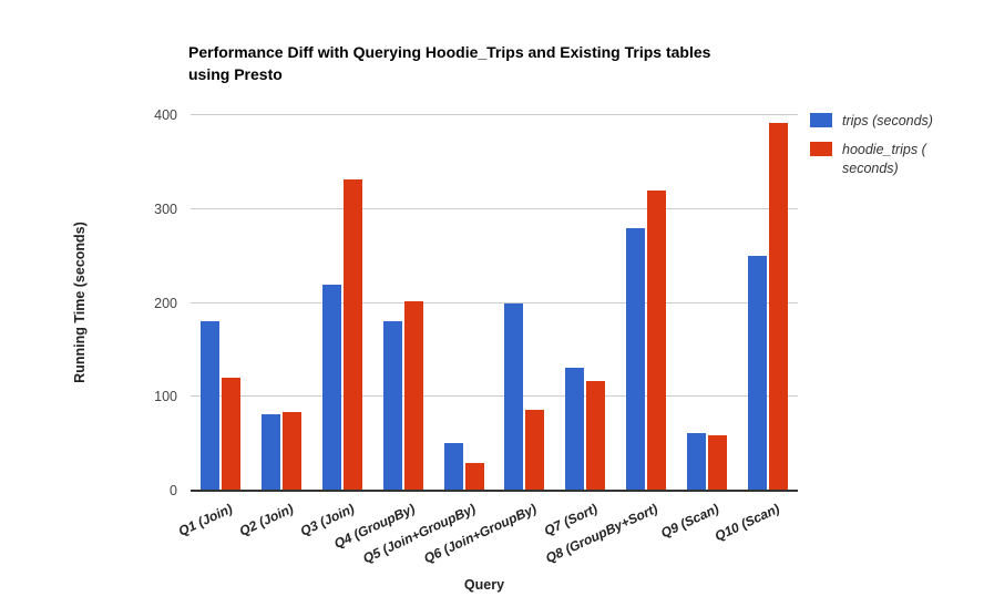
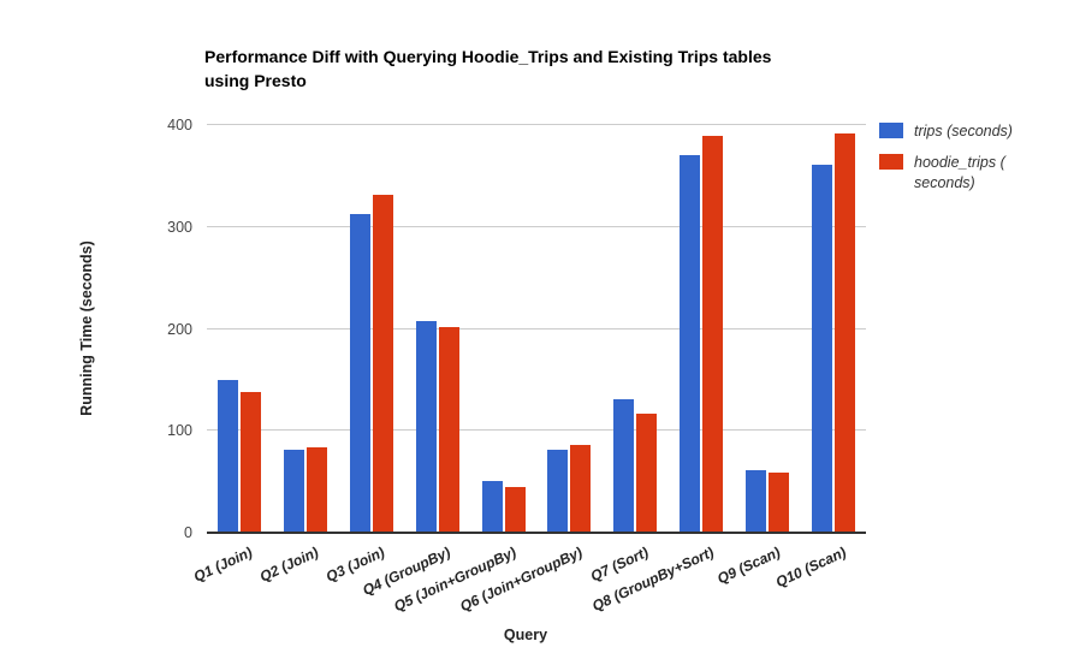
trips (seconds)/Q1 (Join): 180 -> 150
hoodie_trips (seconds)/Q1 (Join): 120 -> 140
trips (seconds)/Q3 (Join): 220 -> 310
trips (seconds)/Q4 (GroupBy): 180 -> 210
hoodie_trips (seconds)/Q5 (Join+GroupBy): 30 -> 40
trips (seconds)/Q6 (Join+GroupBy): 200 -> 80
trips (seconds)/Q8 (GroupBy+Sort): 280 -> 370
hoodie_trips (seconds)/Q8 (GroupBy+Sort): 320 -> 390
trips (seconds)/Q10 (Scan): 250 -> 360
